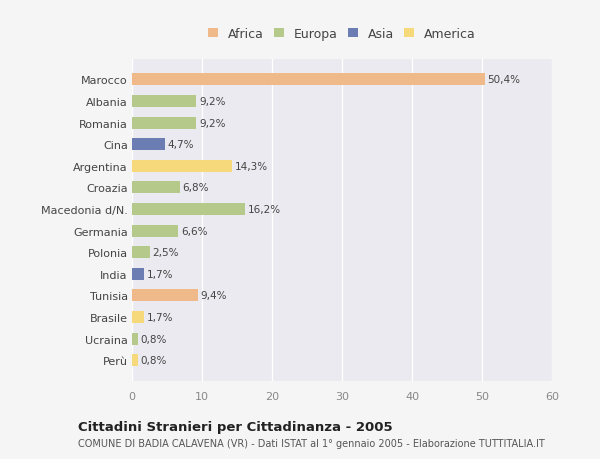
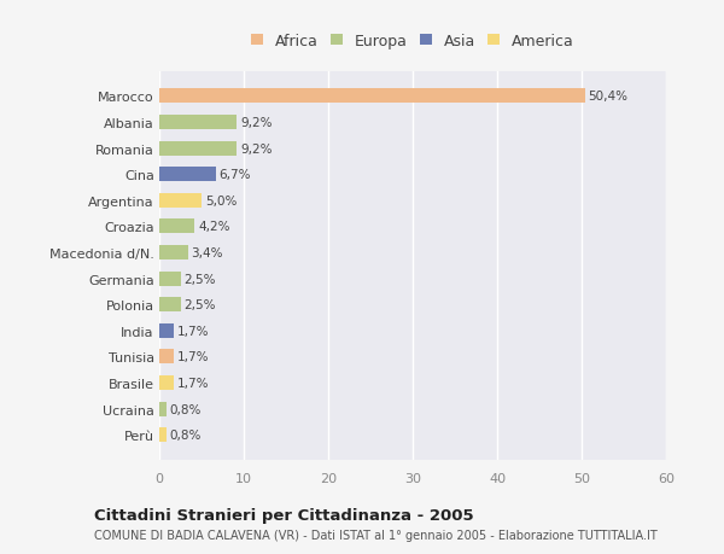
Cina: 4,7% -> 6,7%
Argentina: 14,3% -> 5,0%
Croazia: 6,8% -> 4,2%
Macedonia d/N.: 16,2% -> 3,4%
Germania: 6,6% -> 2,5%
Tunisia: 9,4% -> 1,7%
